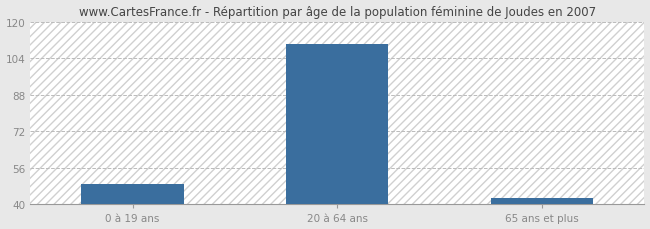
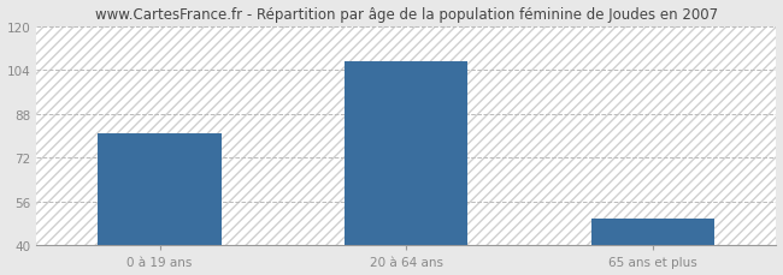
0 à 19 ans: 49 -> 81
20 à 64 ans: 110 -> 107
65 ans et plus: 43 -> 50
